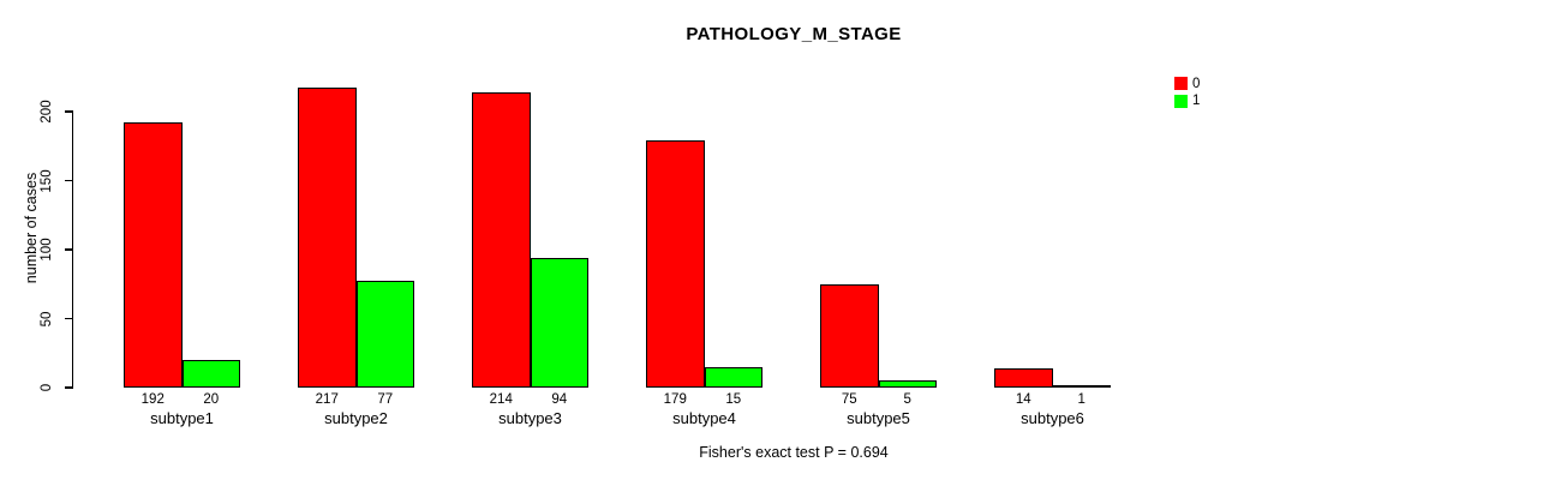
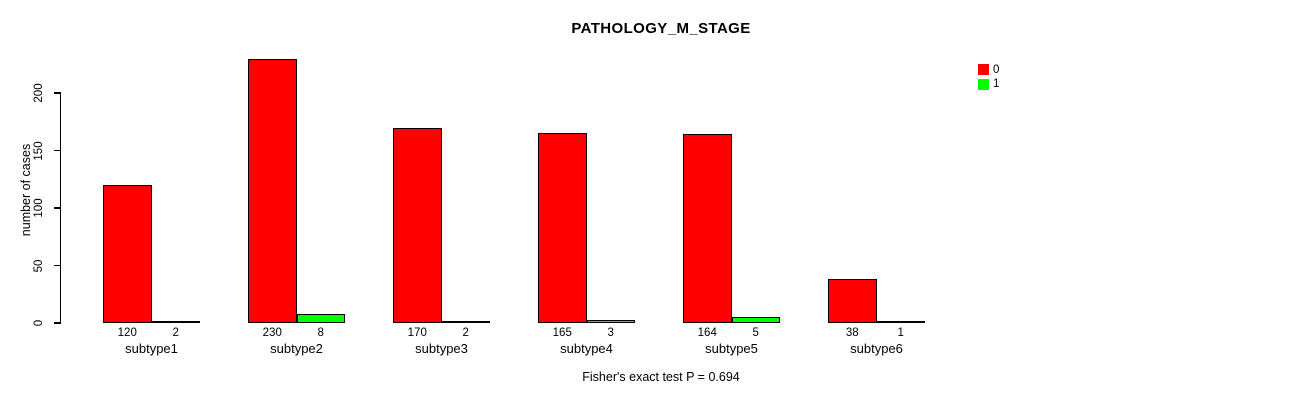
0/subtype1: 192 -> 120
1/subtype1: 20 -> 2
0/subtype2: 217 -> 230
1/subtype2: 77 -> 8
0/subtype3: 214 -> 170
1/subtype3: 94 -> 2
0/subtype4: 179 -> 165
1/subtype4: 15 -> 3
0/subtype5: 75 -> 164
0/subtype6: 14 -> 38
